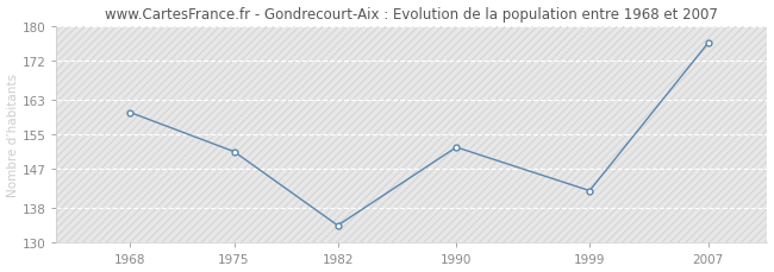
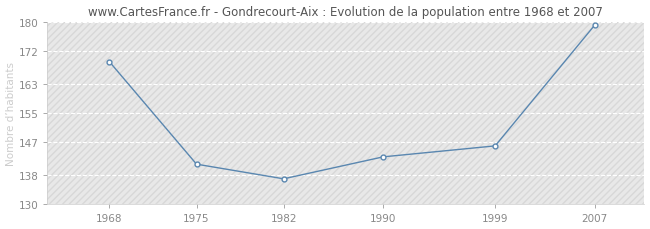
1968: 160 -> 169
1975: 151 -> 141
1982: 134 -> 137
1990: 152 -> 143
1999: 142 -> 146
2007: 176 -> 179
